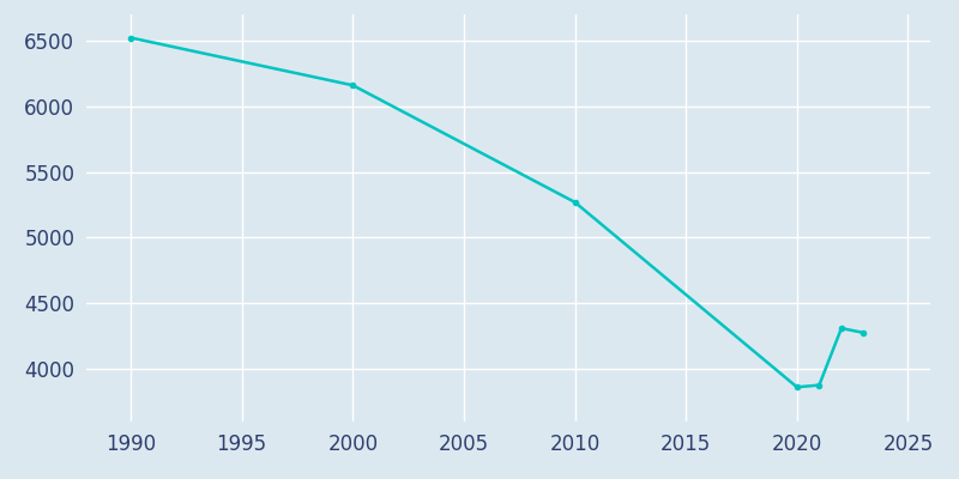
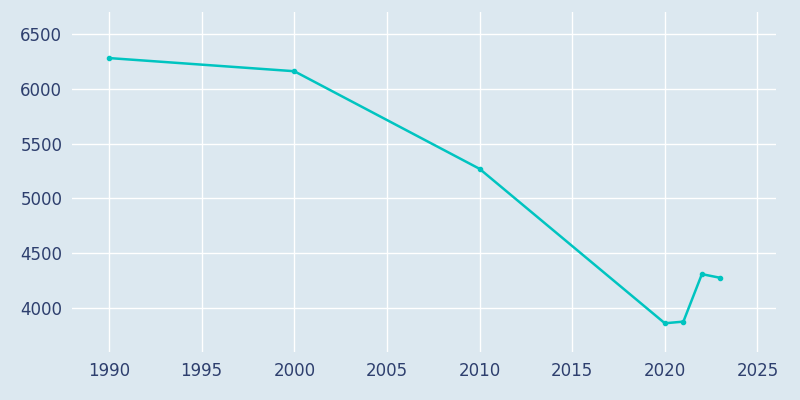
1990: 6520 -> 6280
